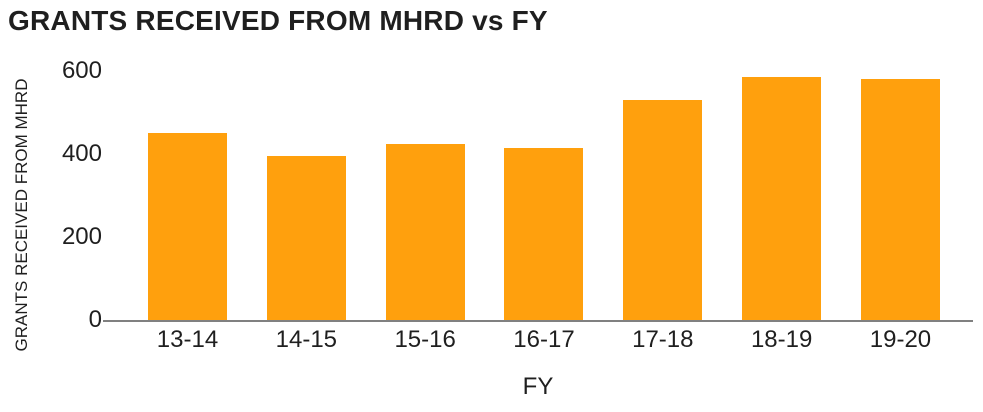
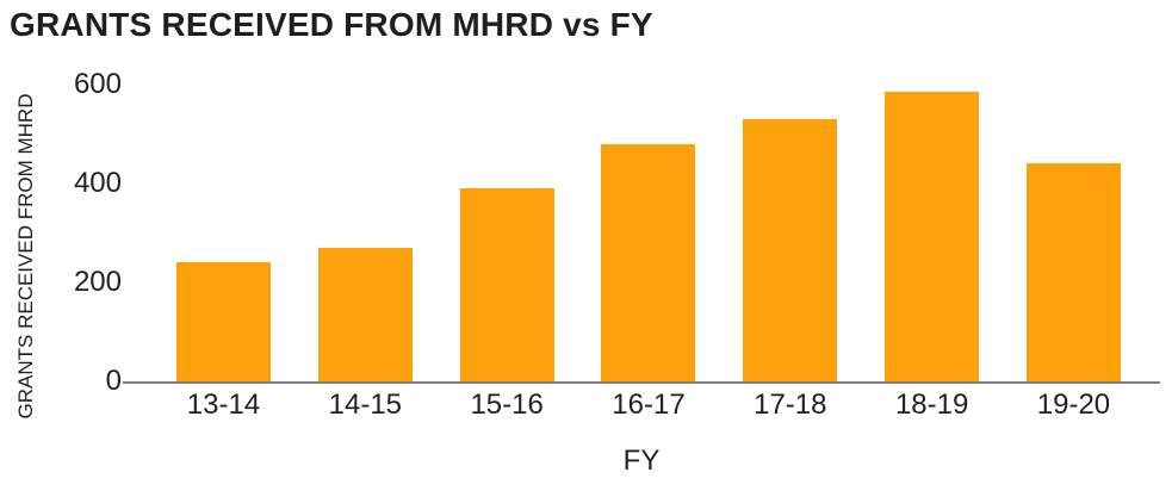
13-14: 450 -> 240
14-15: 400 -> 270
15-16: 420 -> 390
16-17: 420 -> 480
19-20: 580 -> 440
